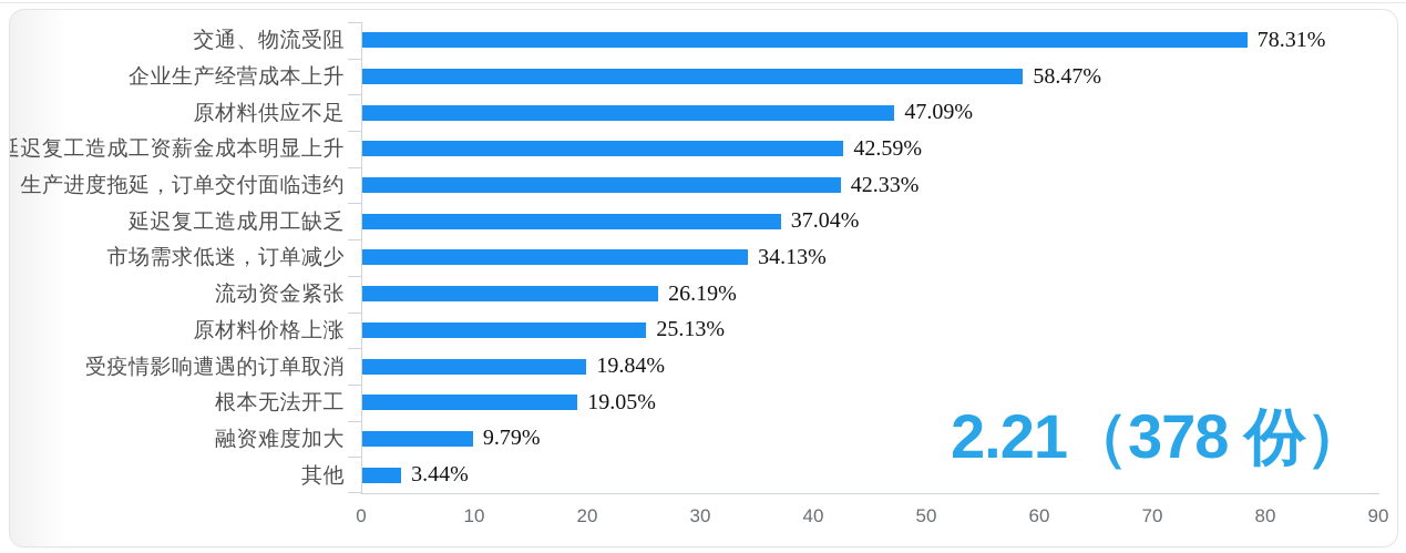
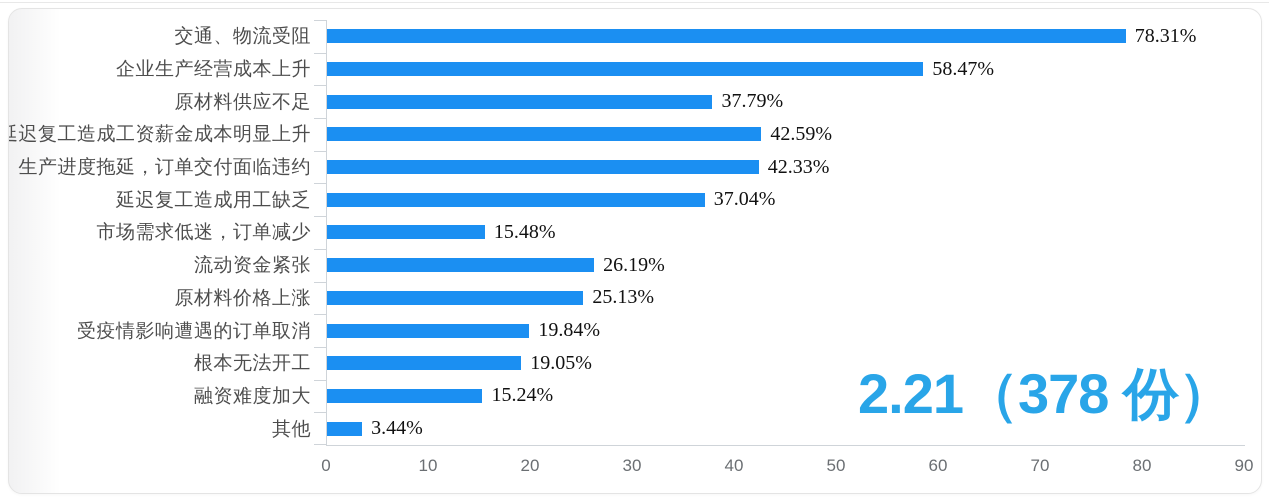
原材料供应不足: 47.09% -> 37.79%
市场需求低迷，订单减少: 34.13% -> 15.48%
融资难度加大: 9.79% -> 15.24%
